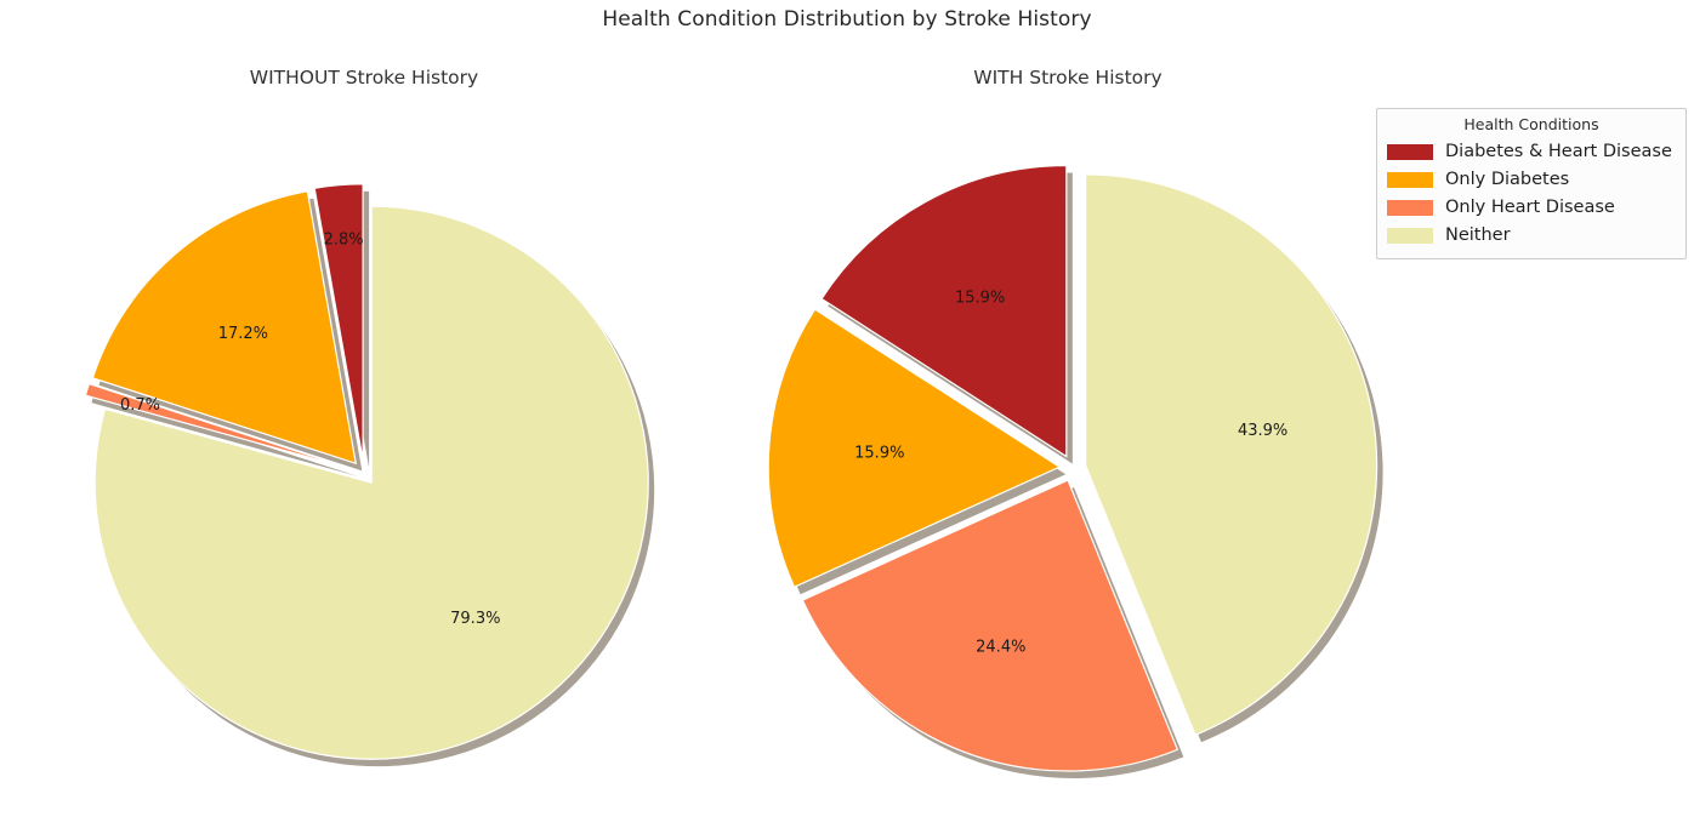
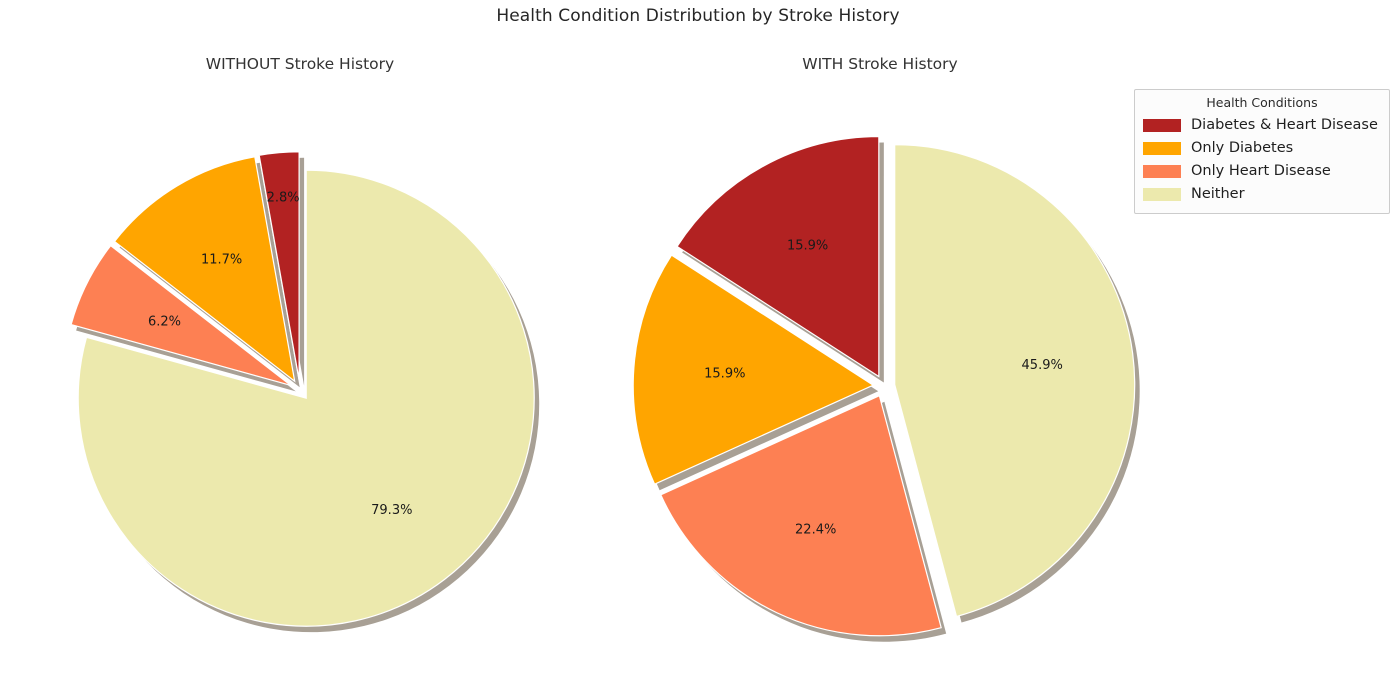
WITHOUT Stroke History/Only Diabetes: 17.2% -> 11.7%
WITHOUT Stroke History/Only Heart Disease: 0.7% -> 6.2%
WITH Stroke History/Only Heart Disease: 24.4% -> 22.4%
WITH Stroke History/Neither: 43.9% -> 45.9%
